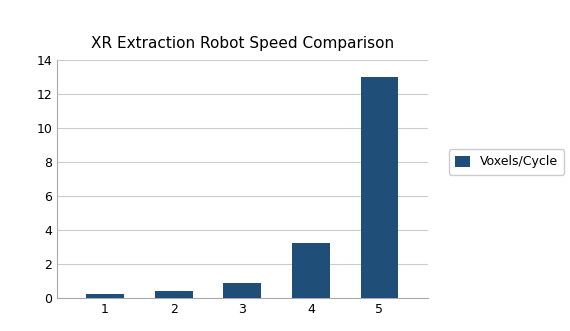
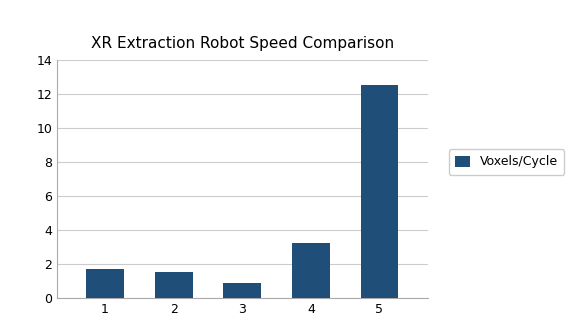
1: 0.2 -> 1.7
2: 0.4 -> 1.5
5: 13.0 -> 12.5
